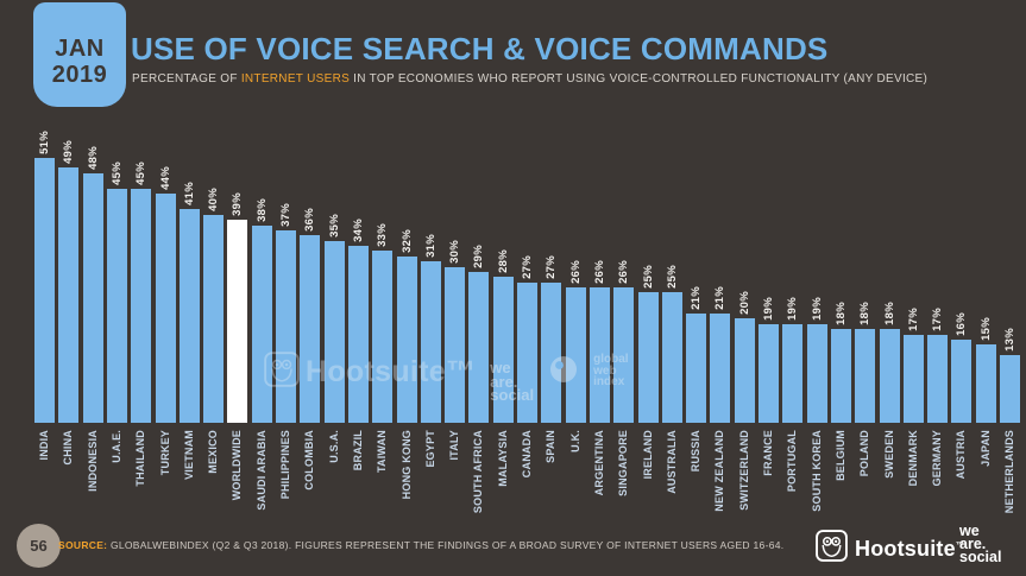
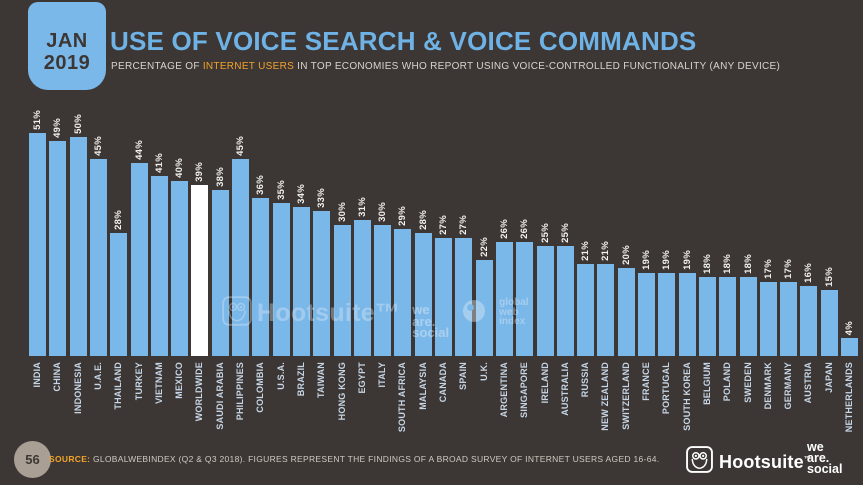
INDONESIA: 48% -> 50%
THAILAND: 45% -> 28%
PHILIPPINES: 37% -> 45%
HONG KONG: 32% -> 30%
U.K.: 26% -> 22%
NETHERLANDS: 13% -> 4%
